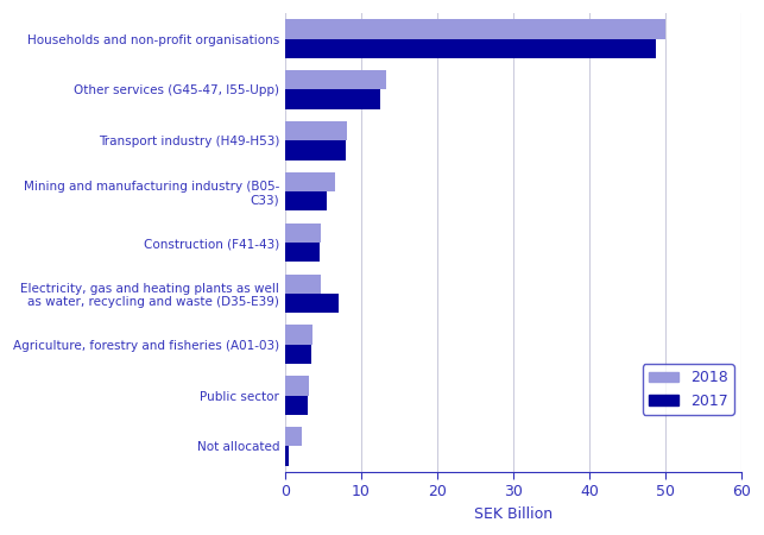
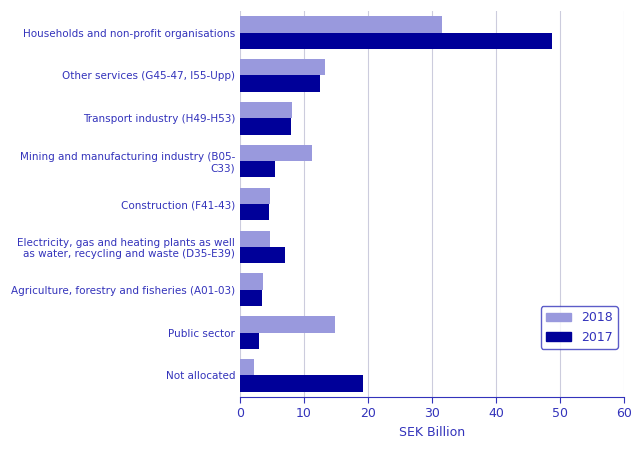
2018/Households and non-profit organisations: 50.0 -> 31.6
2018/Mining and manufacturing industry (B05- C33): 6.5 -> 11.2
2018/Public sector: 3.1 -> 14.8
2017/Not allocated: 0.5 -> 19.2
